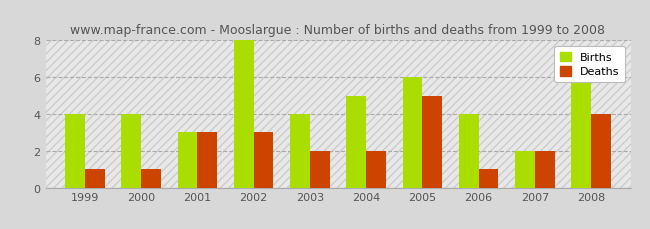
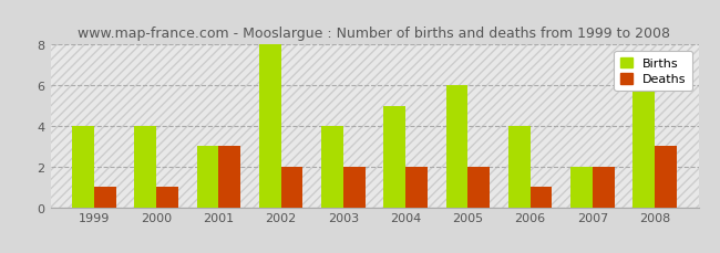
Deaths/2002: 3 -> 2
Deaths/2005: 5 -> 2
Deaths/2008: 4 -> 3
